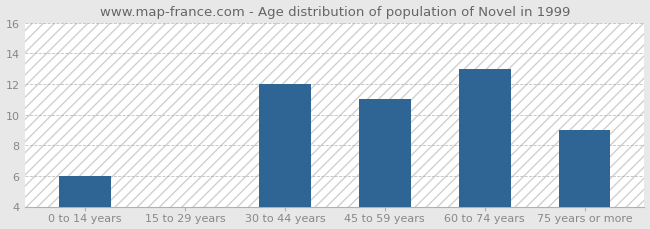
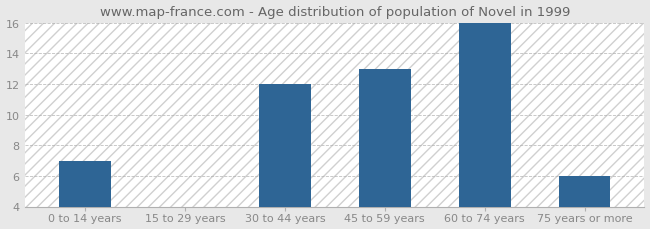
0 to 14 years: 6 -> 7
45 to 59 years: 11 -> 13
60 to 74 years: 13 -> 16
75 years or more: 9 -> 6
